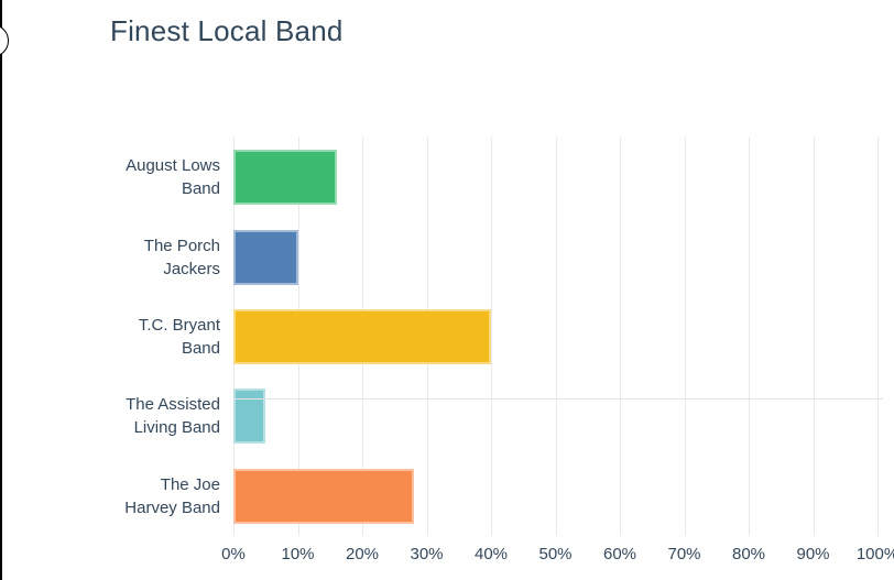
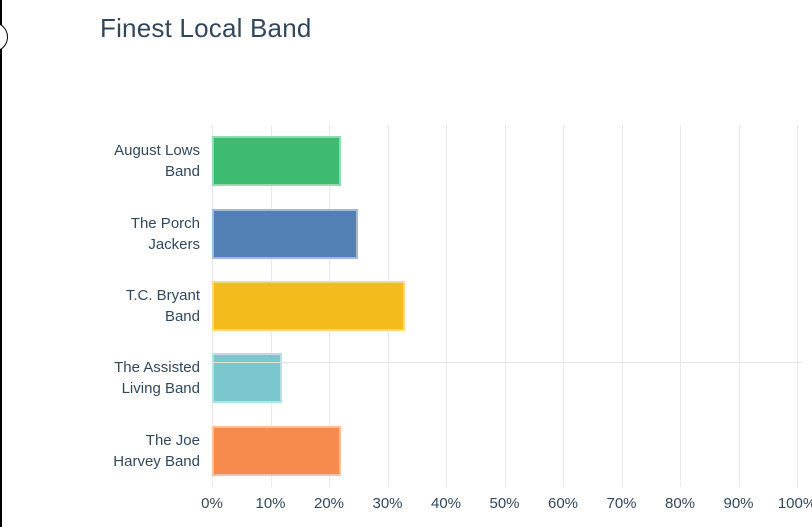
August Lows Band: 16% -> 22%
The Porch Jackers: 10% -> 25%
T.C. Bryant Band: 40% -> 33%
The Assisted Living Band: 5% -> 12%
The Joe Harvey Band: 28% -> 22%
